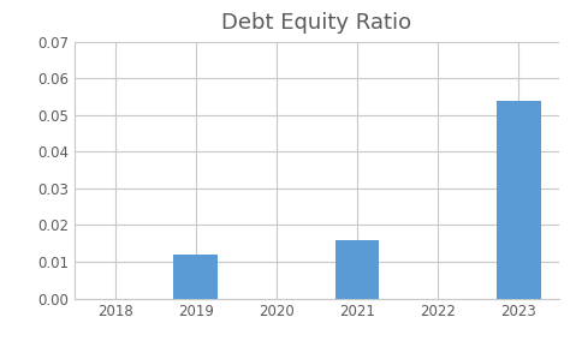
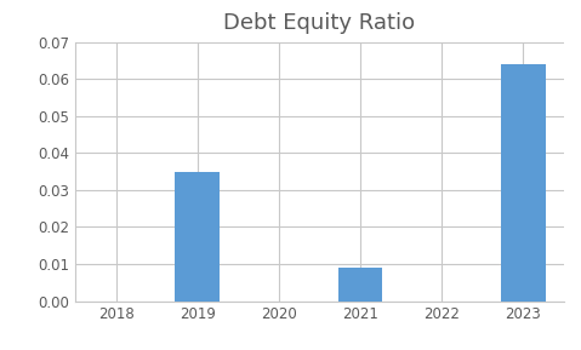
2019: 0.012 -> 0.035
2021: 0.016 -> 0.009
2023: 0.054 -> 0.064
